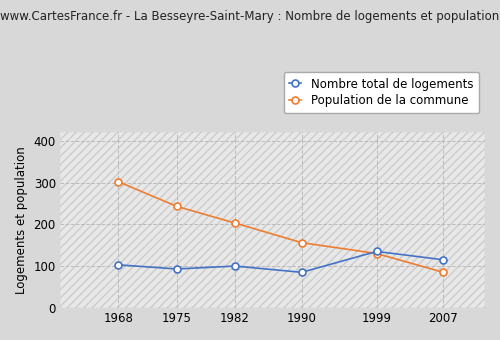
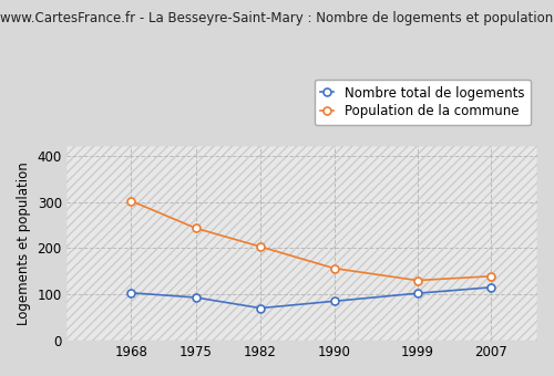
Nombre total de logements/1982: 100 -> 70
Nombre total de logements/1999: 135 -> 102
Population de la commune/2007: 85 -> 139
